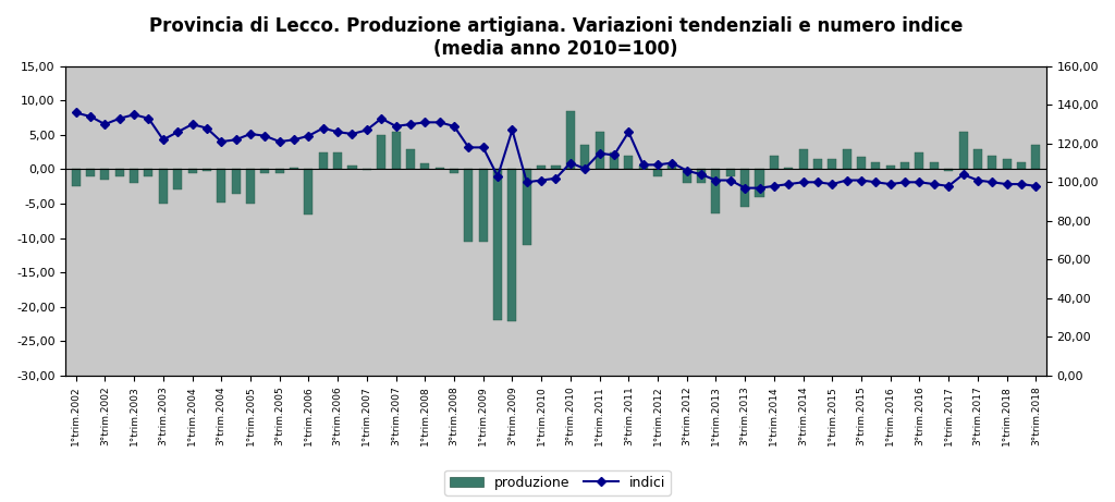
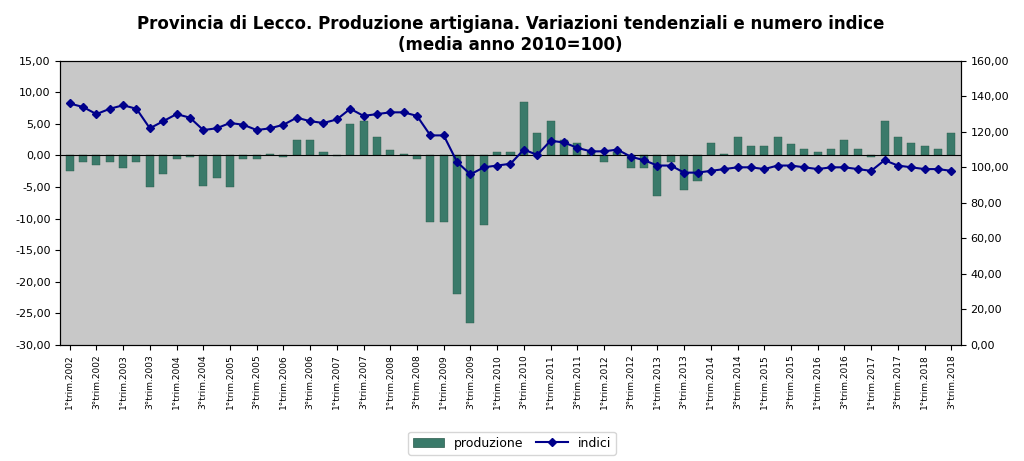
produzione/1°trim.2006: -6,6 -> -0,3
produzione/3°trim.2009: -22,2 -> -26,5
indici/3°trim.2009: 127 -> 96
indici/3°trim.2011: 126 -> 111
